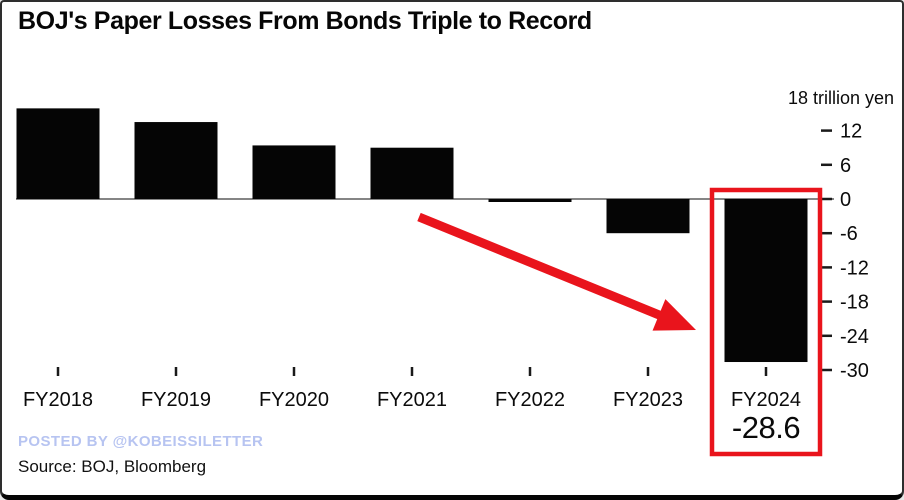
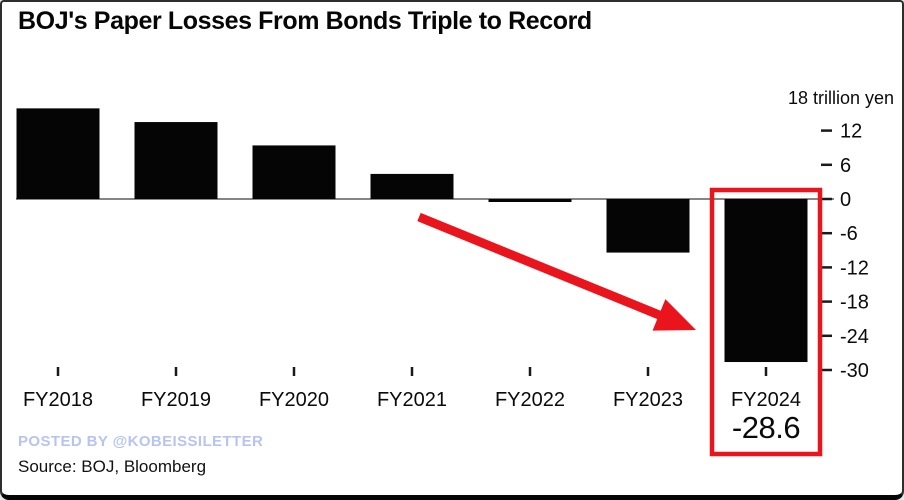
FY2021: 9 -> 4
FY2023: -6 -> -9
